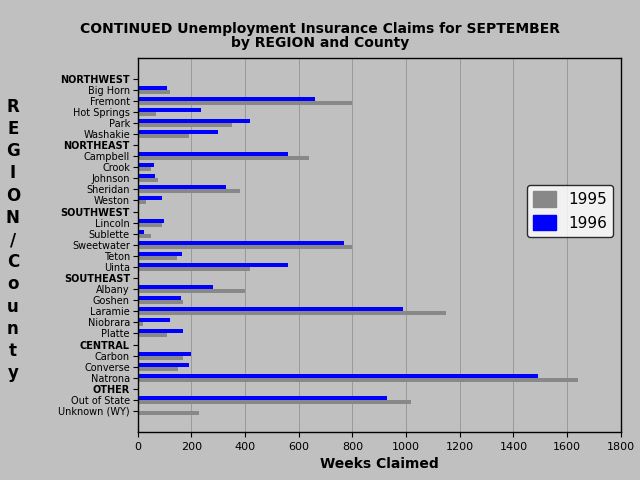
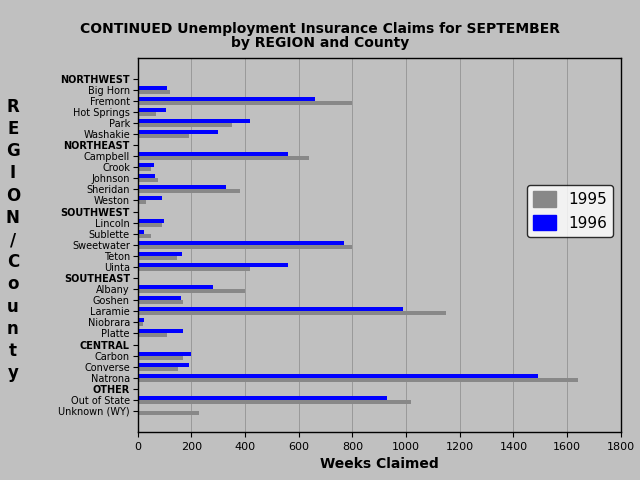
1996/Hot Springs: 235 -> 105
1996/Niobrara: 120 -> 25
